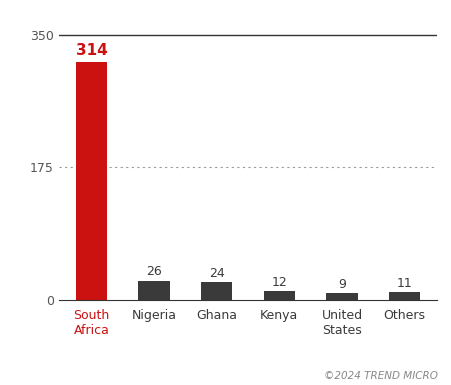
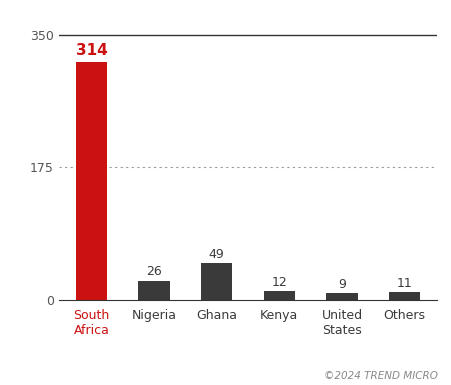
Ghana: 24 -> 49
